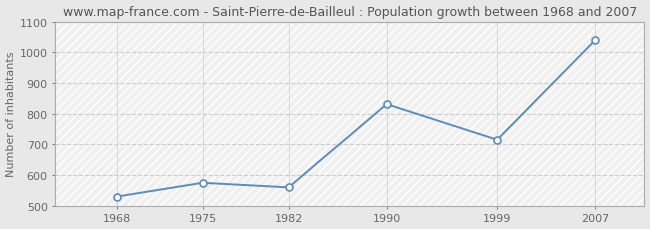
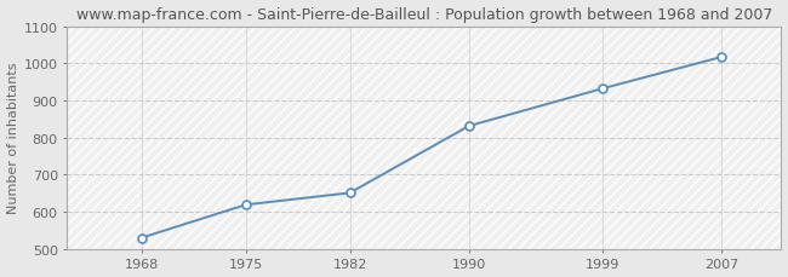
1975: 575 -> 619
1982: 560 -> 651
1999: 715 -> 932
2007: 1040 -> 1017
